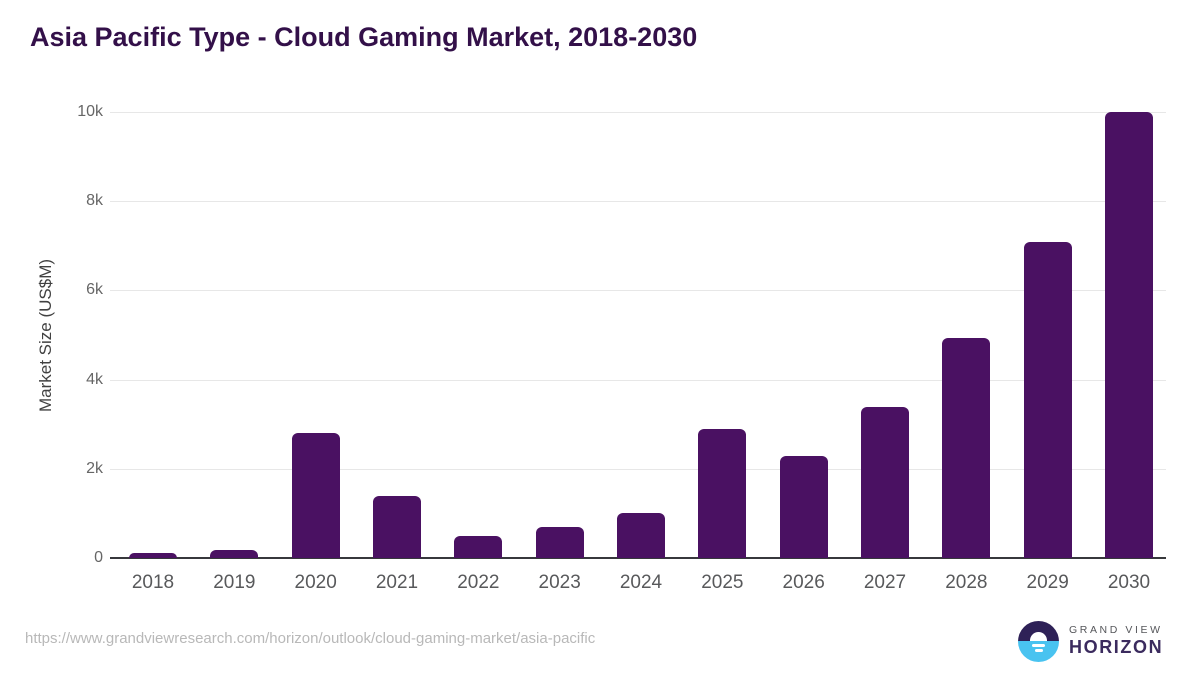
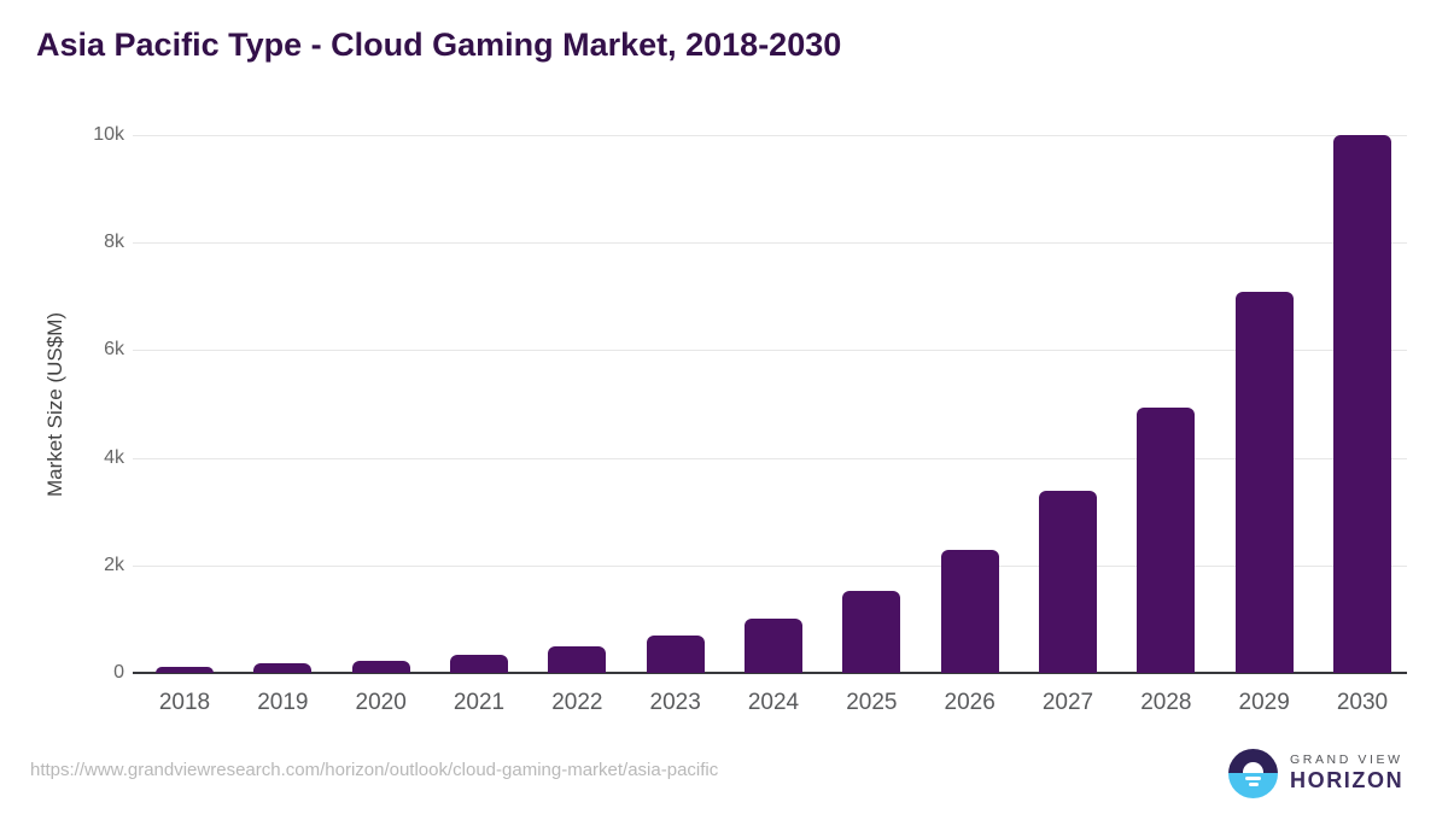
2020: 2.8k -> 0.2k
2021: 1.4k -> 0.3k
2025: 2.9k -> 1.5k
